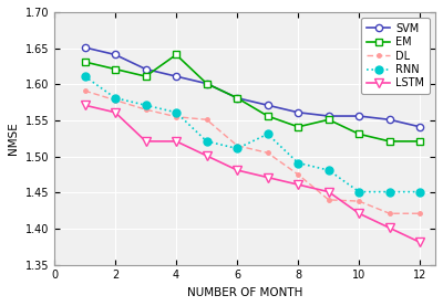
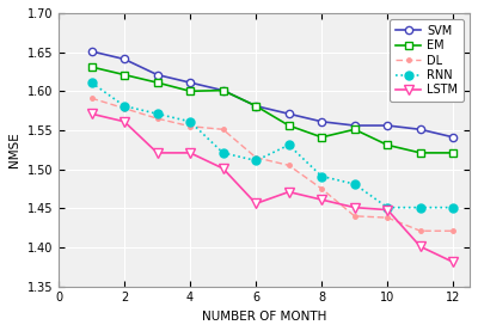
EM/4: 1.641 -> 1.600
LSTM/6: 1.481 -> 1.456
LSTM/10: 1.421 -> 1.448
